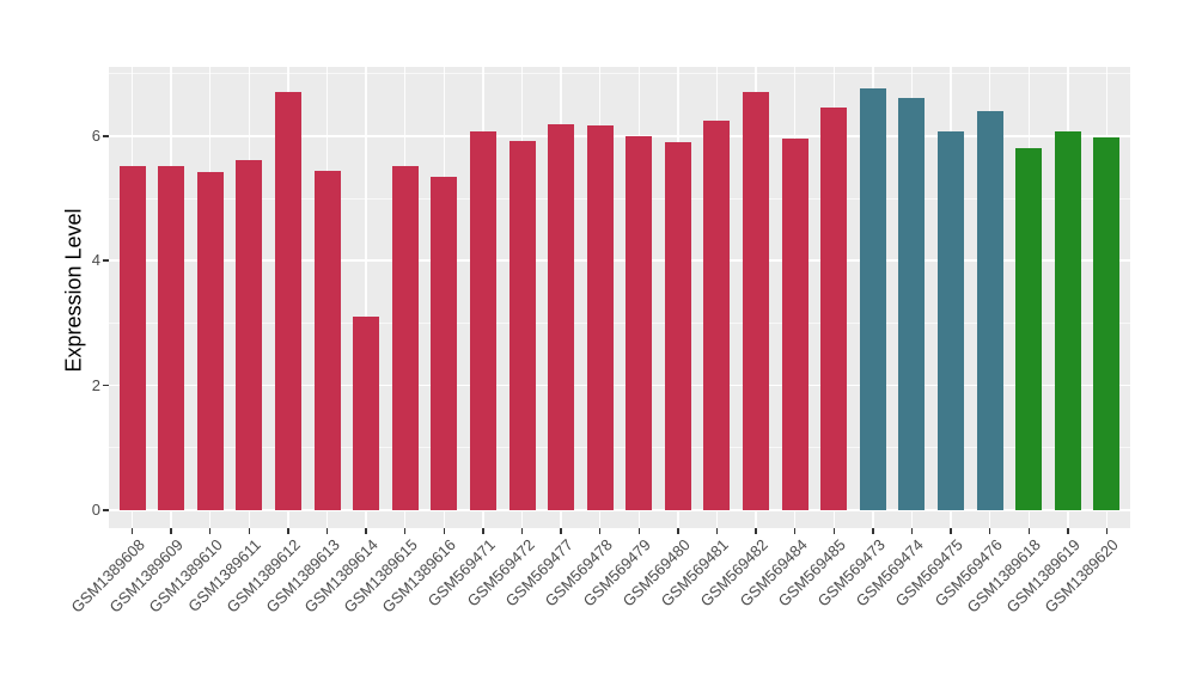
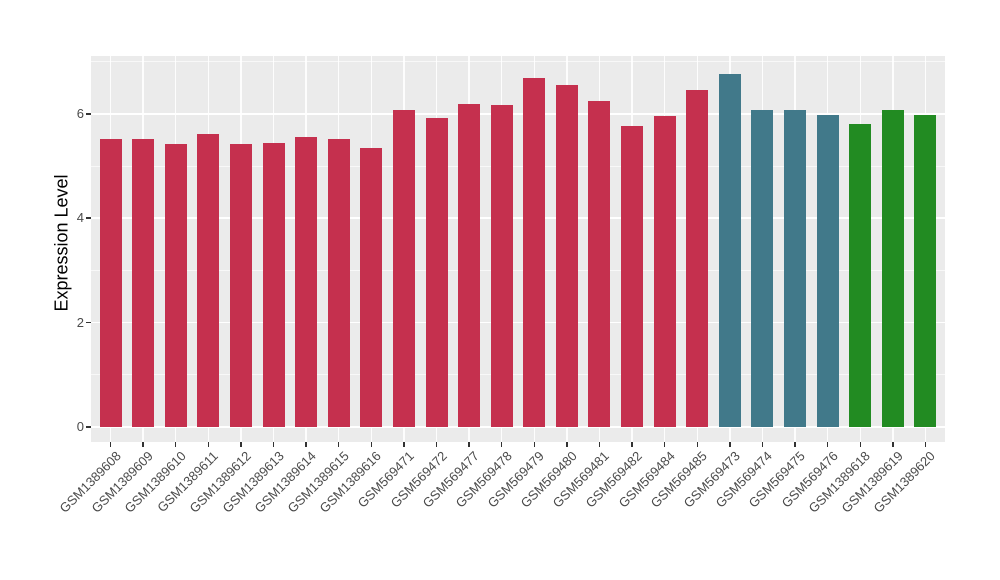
GSM1389612: 6.7 -> 5.4
GSM1389614: 3.1 -> 5.6
GSM569479: 6.0 -> 6.7
GSM569480: 5.9 -> 6.5
GSM569482: 6.7 -> 5.8
GSM569474: 6.6 -> 6.1
GSM569476: 6.4 -> 6.0
